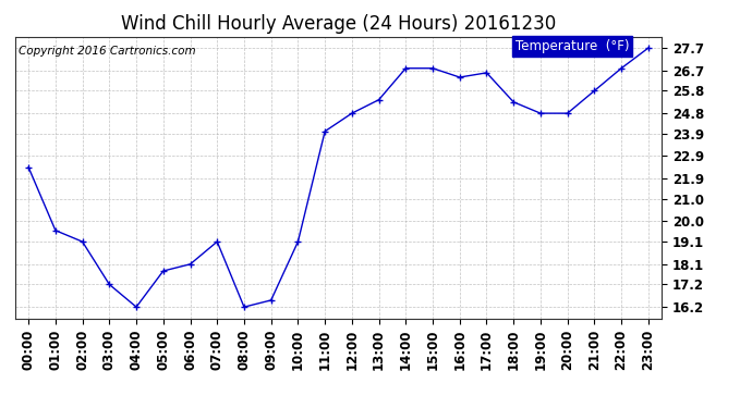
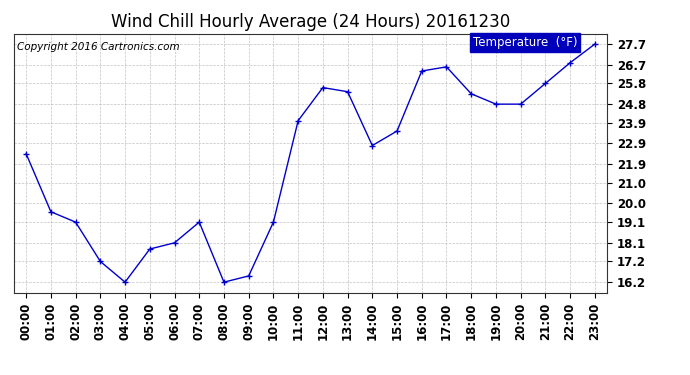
12:00: 24.8 -> 25.6
14:00: 26.8 -> 22.8
15:00: 26.8 -> 23.5
